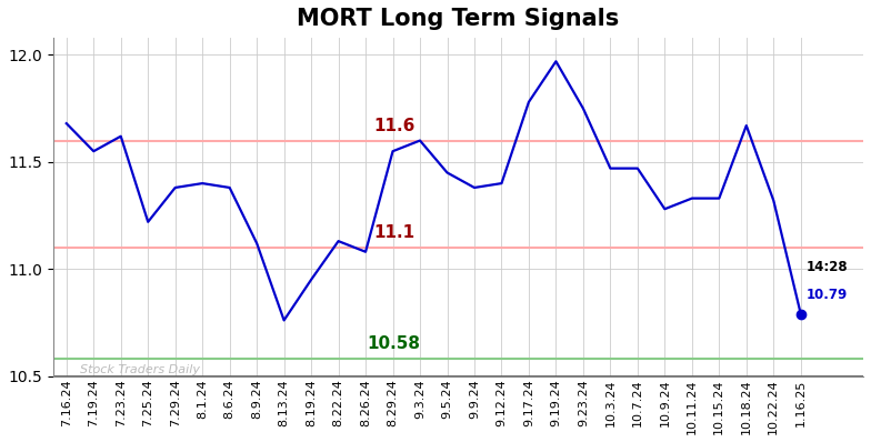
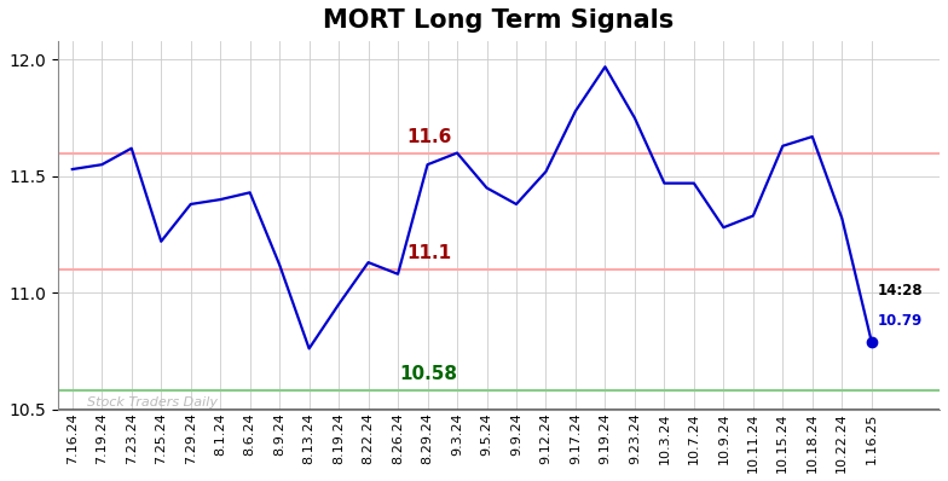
7.16.24: 11.68 -> 11.53
8.6.24: 11.38 -> 11.43
9.12.24: 11.40 -> 11.52
10.15.24: 11.33 -> 11.63
